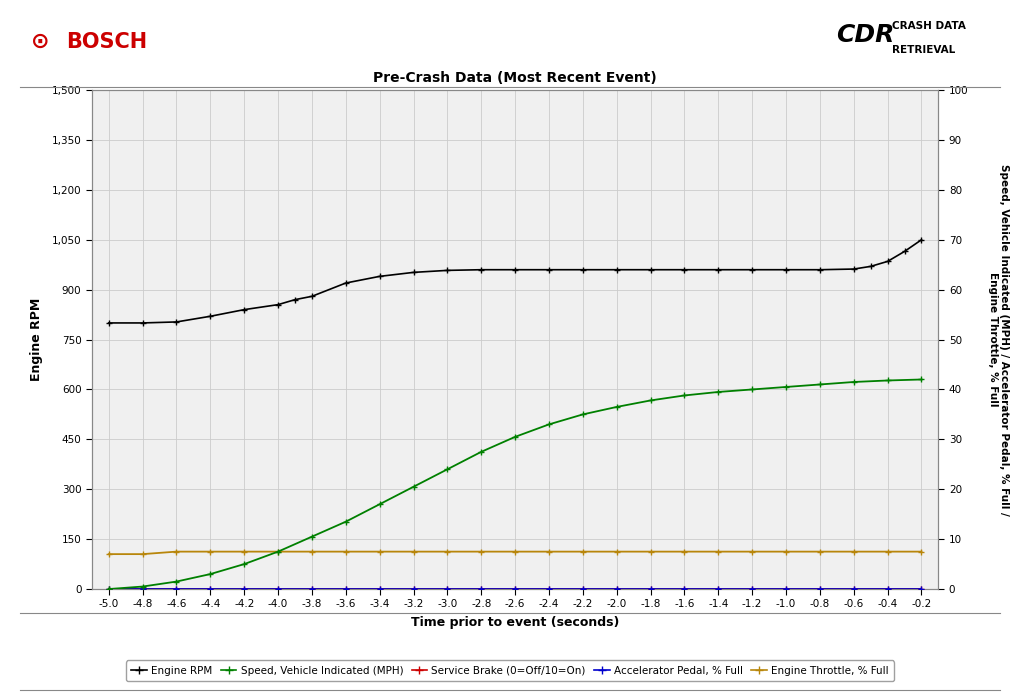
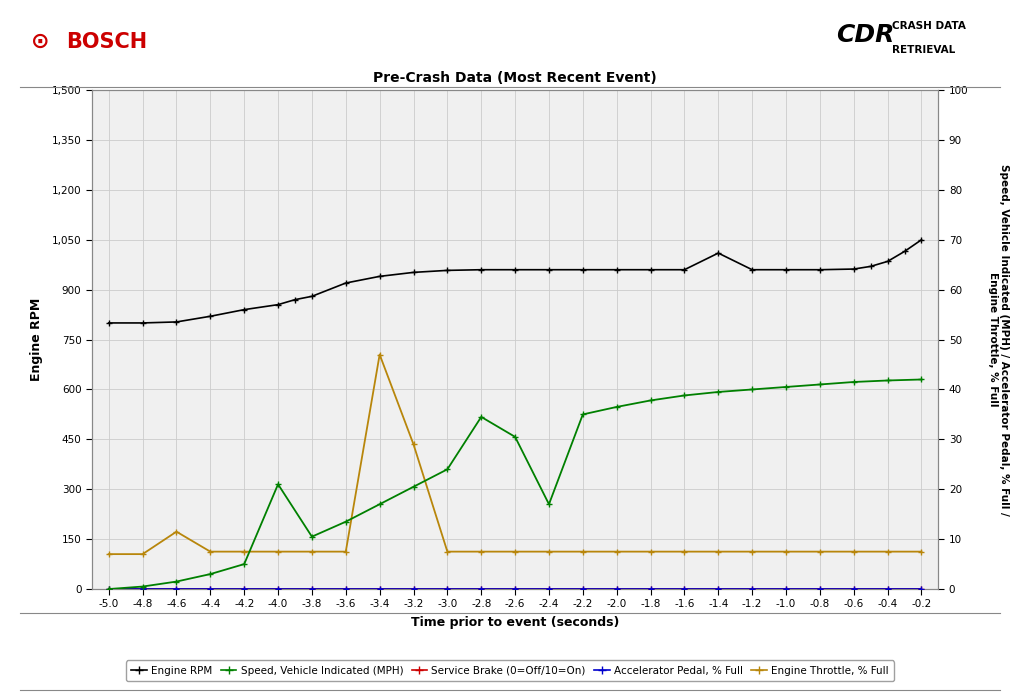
Engine Throttle, % Full/-4.6: 7.5 -> 11.5
Speed, Vehicle Indicated (MPH)/-4.0: 7.5 -> 21.0
Engine Throttle, % Full/-3.4: 7.5 -> 47.0
Engine Throttle, % Full/-3.2: 7.5 -> 29.0
Speed, Vehicle Indicated (MPH)/-2.8: 27.5 -> 34.5
Speed, Vehicle Indicated (MPH)/-2.4: 33.0 -> 17.0
Engine RPM/-1.4: 960 -> 1,010
